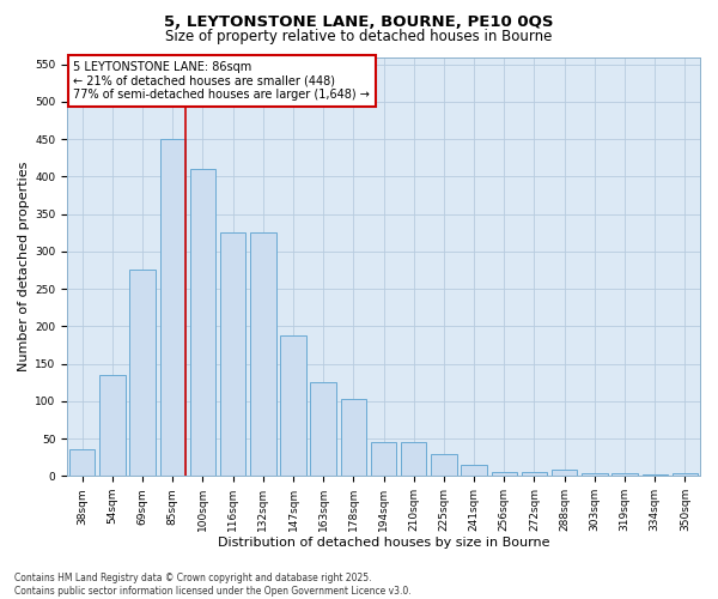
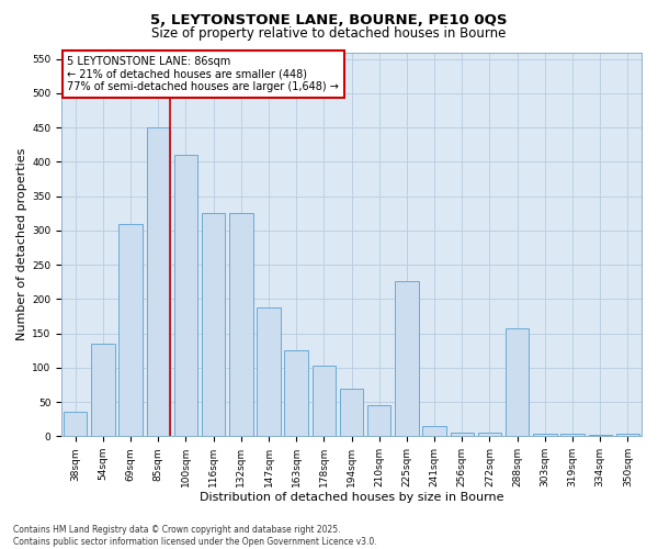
69sqm: 275 -> 310
194sqm: 46 -> 70
225sqm: 30 -> 226
288sqm: 8 -> 158
